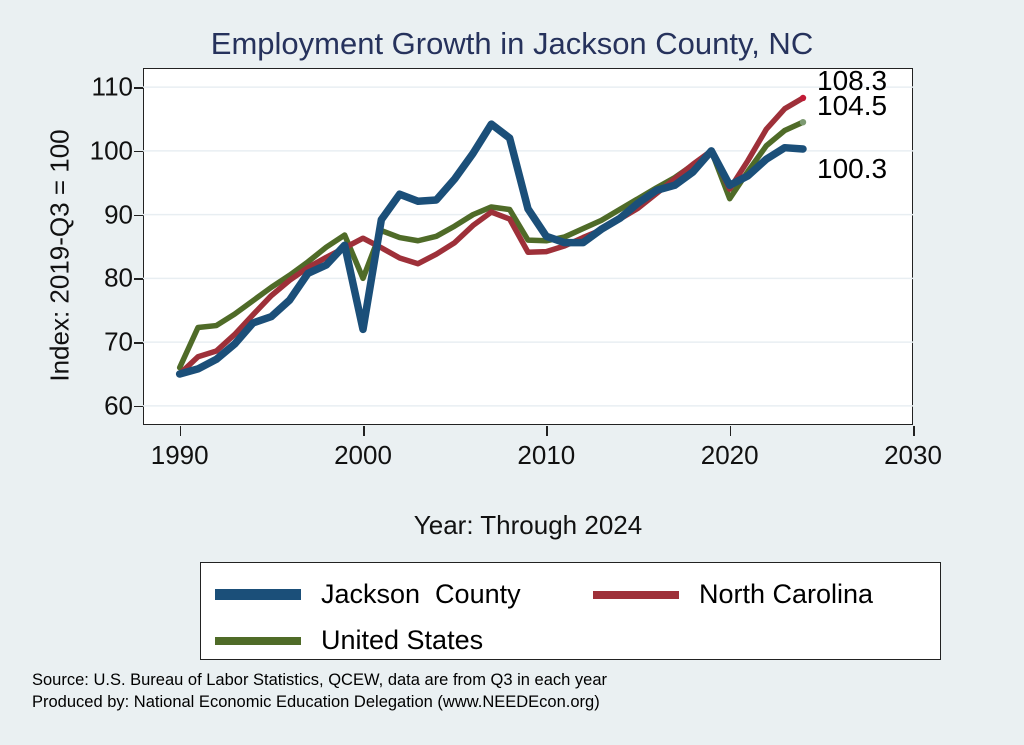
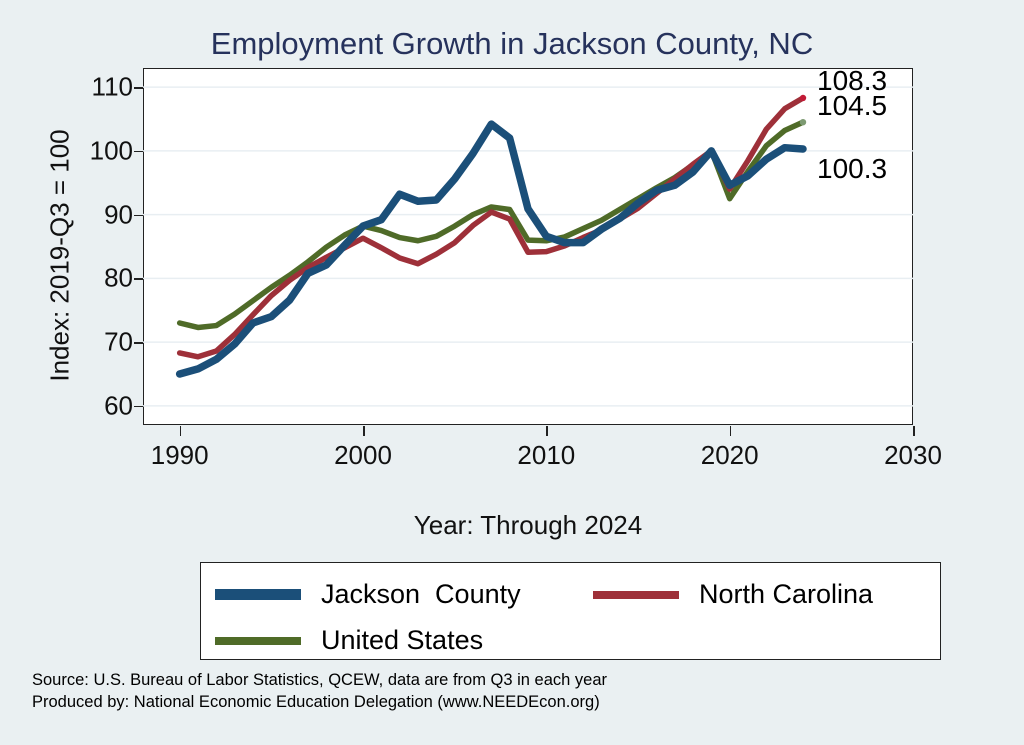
North Carolina/1990: 65 -> 68
United States/1990: 66 -> 73
Jackson County/2000: 72 -> 88
United States/2000: 80 -> 88
